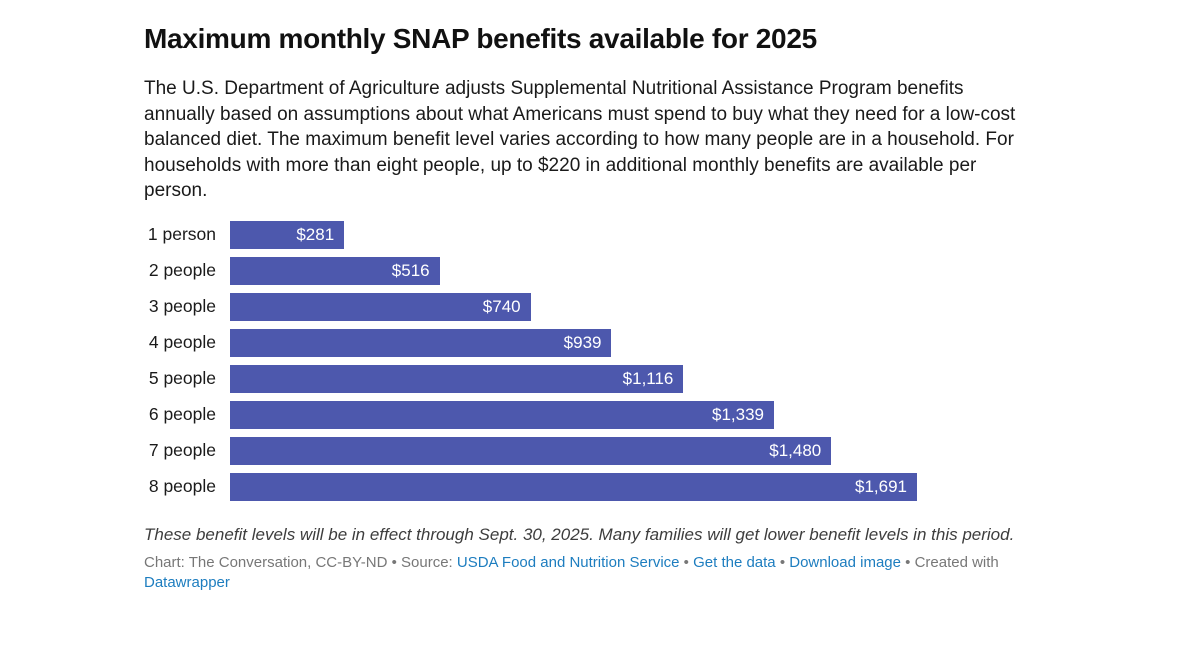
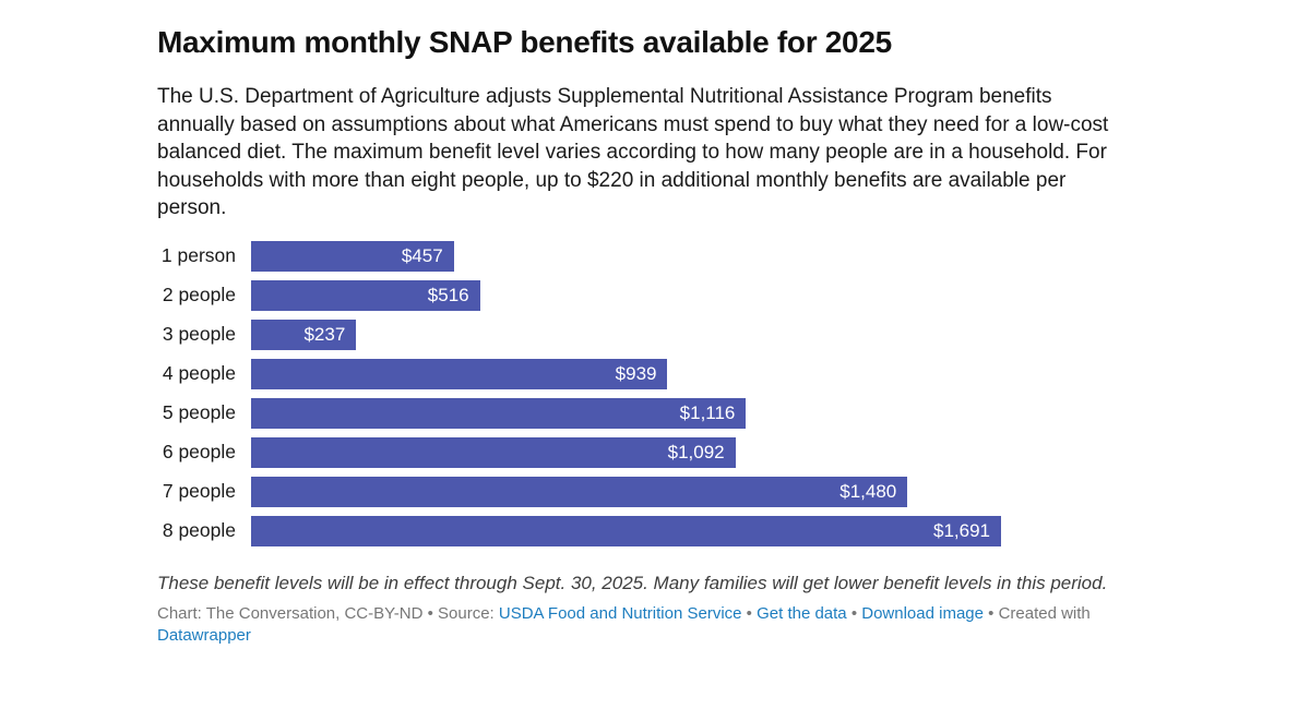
1 person: $281 -> $457
3 people: $740 -> $237
6 people: $1,339 -> $1,092
